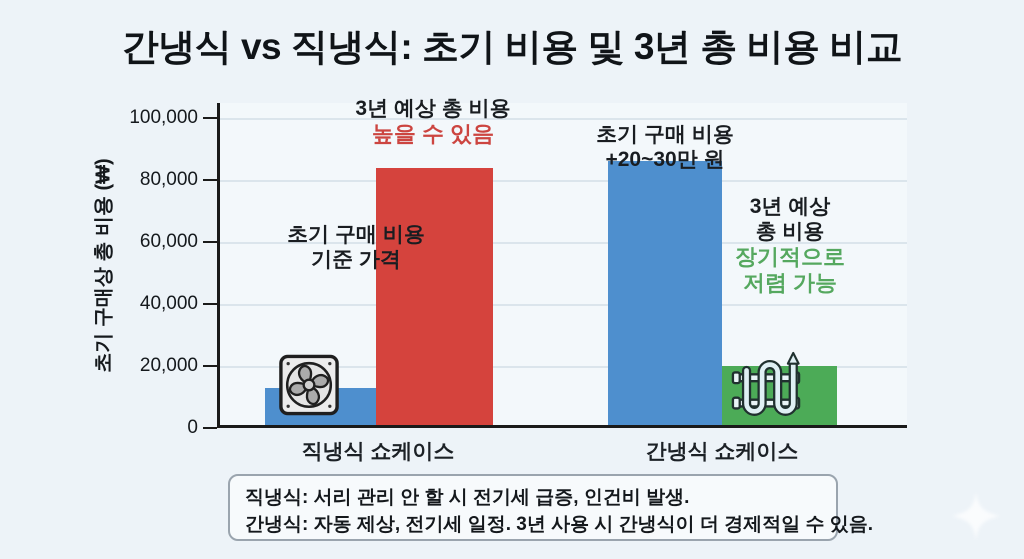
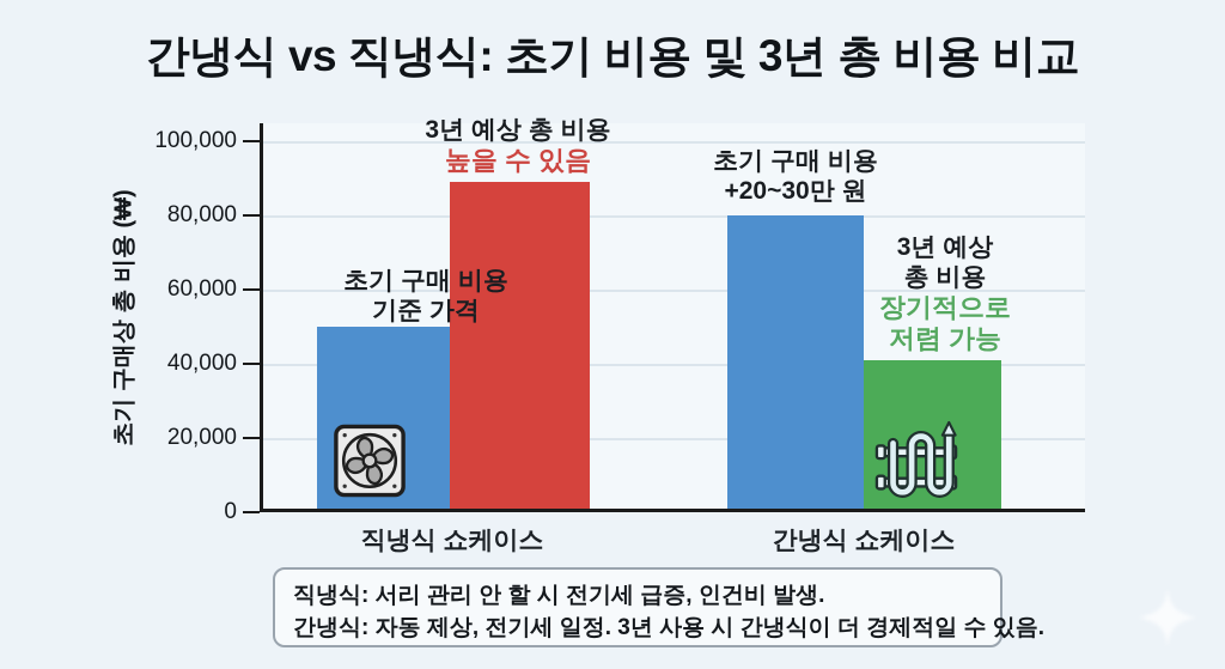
초기 구매 비용/직냉식 쇼케이스: 12000 -> 49000
3년 예상 총 비용/직냉식 쇼케이스: 83000 -> 88000
초기 구매 비용/간냉식 쇼케이스: 85000 -> 79000
3년 예상 총 비용/간냉식 쇼케이스: 19000 -> 40000
